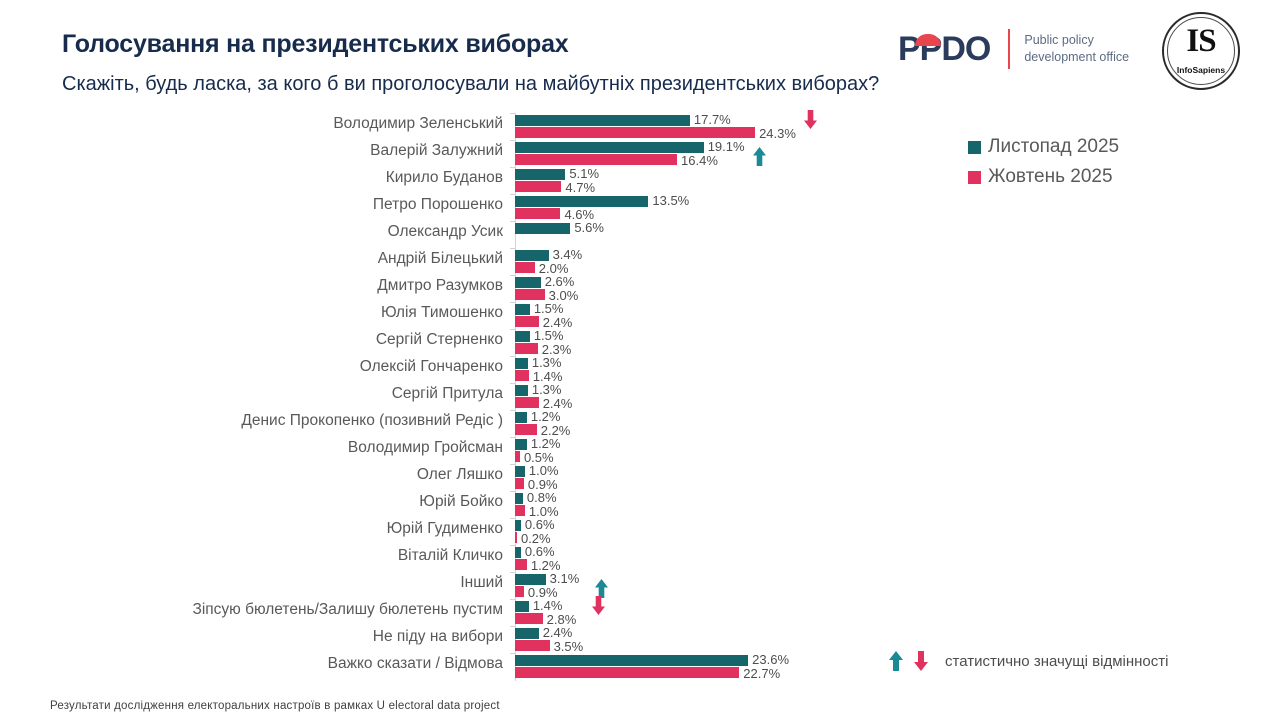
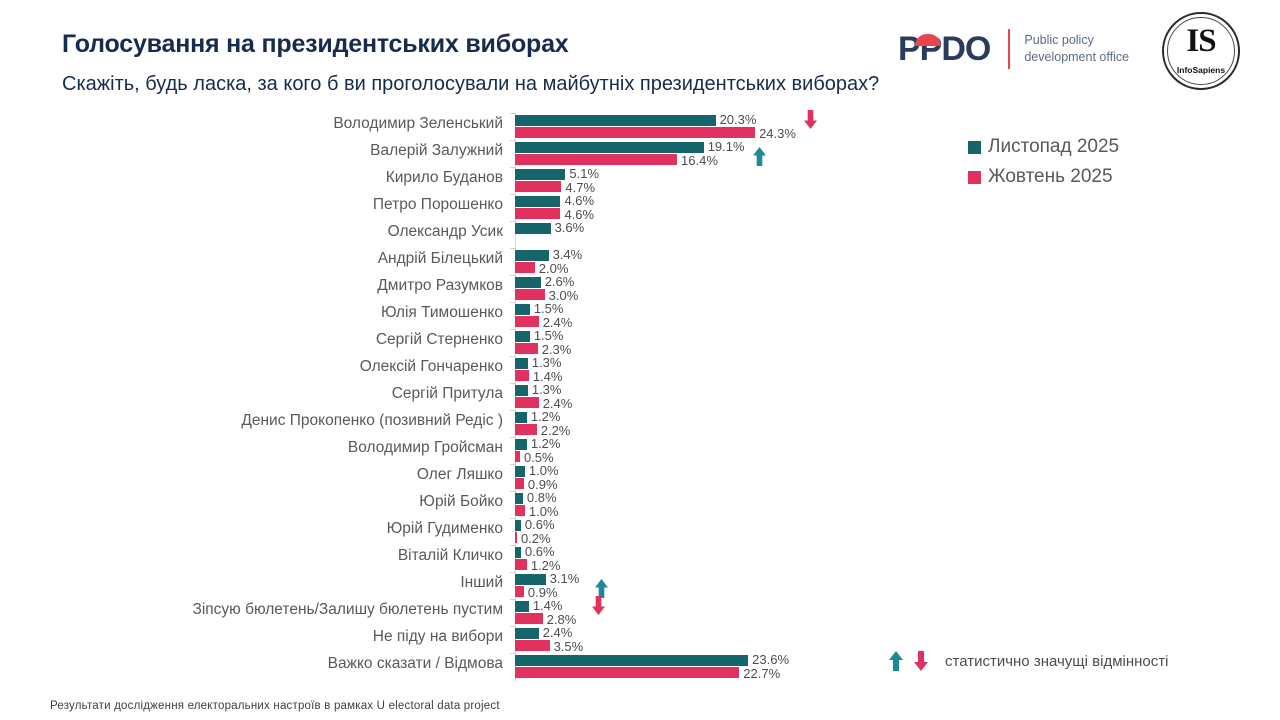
Листопад 2025/Володимир Зеленський: 17.7% -> 20.3%
Листопад 2025/Петро Порошенко: 13.5% -> 4.6%
Листопад 2025/Олександр Усик: 5.6% -> 3.6%
